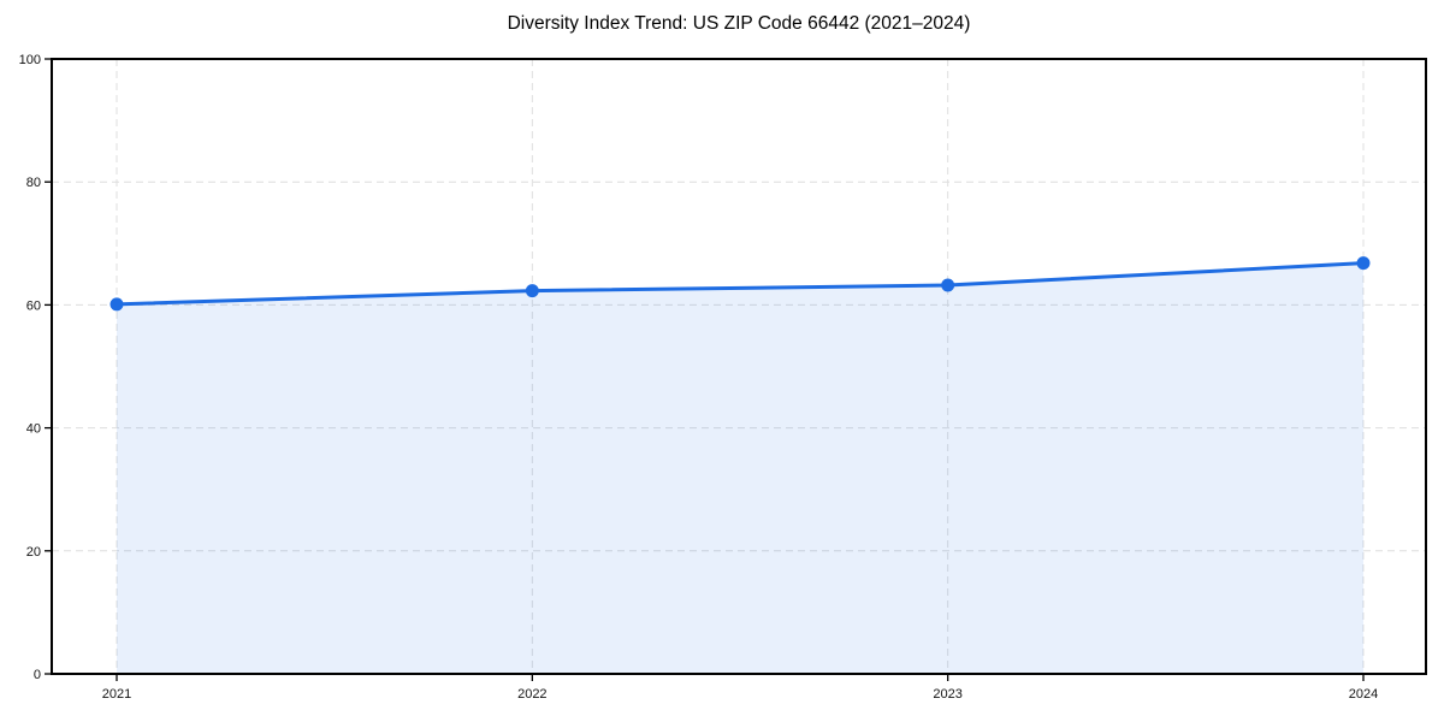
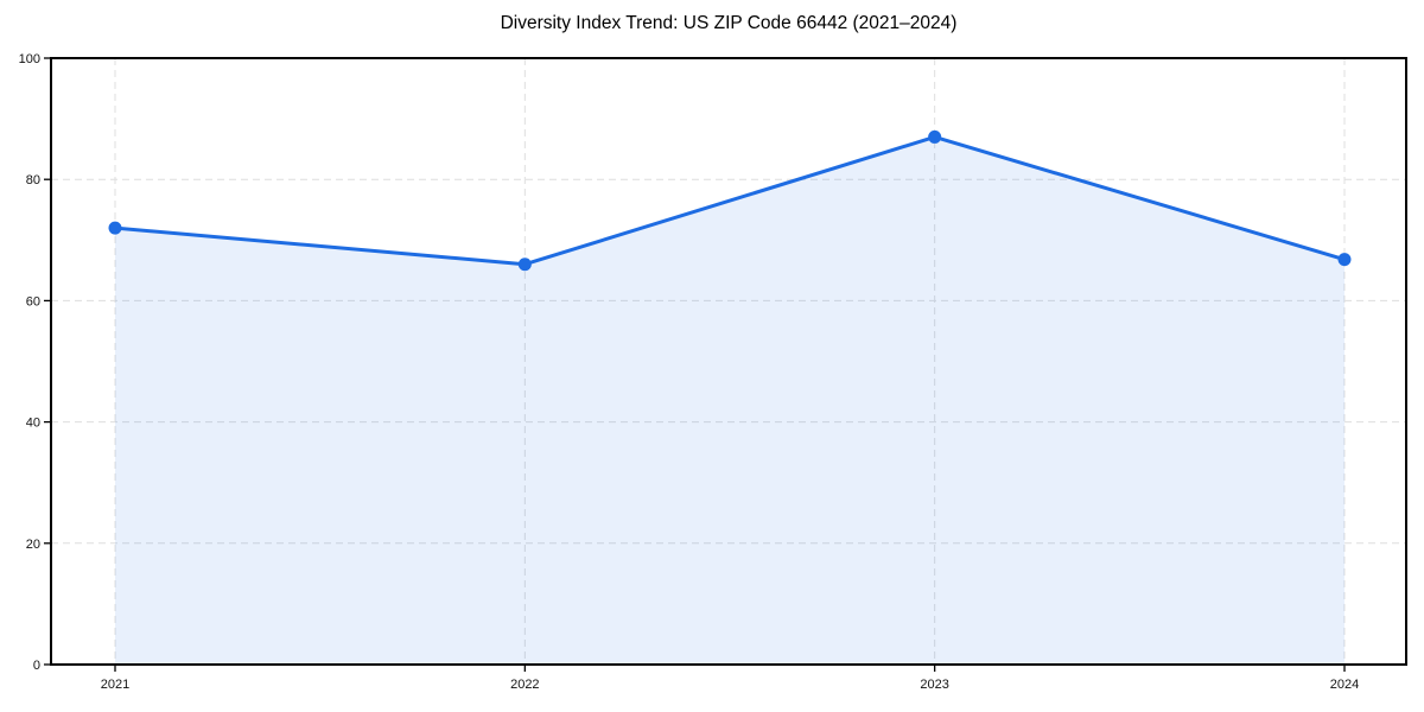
2021: 60 -> 72
2022: 62 -> 66
2023: 63 -> 87
